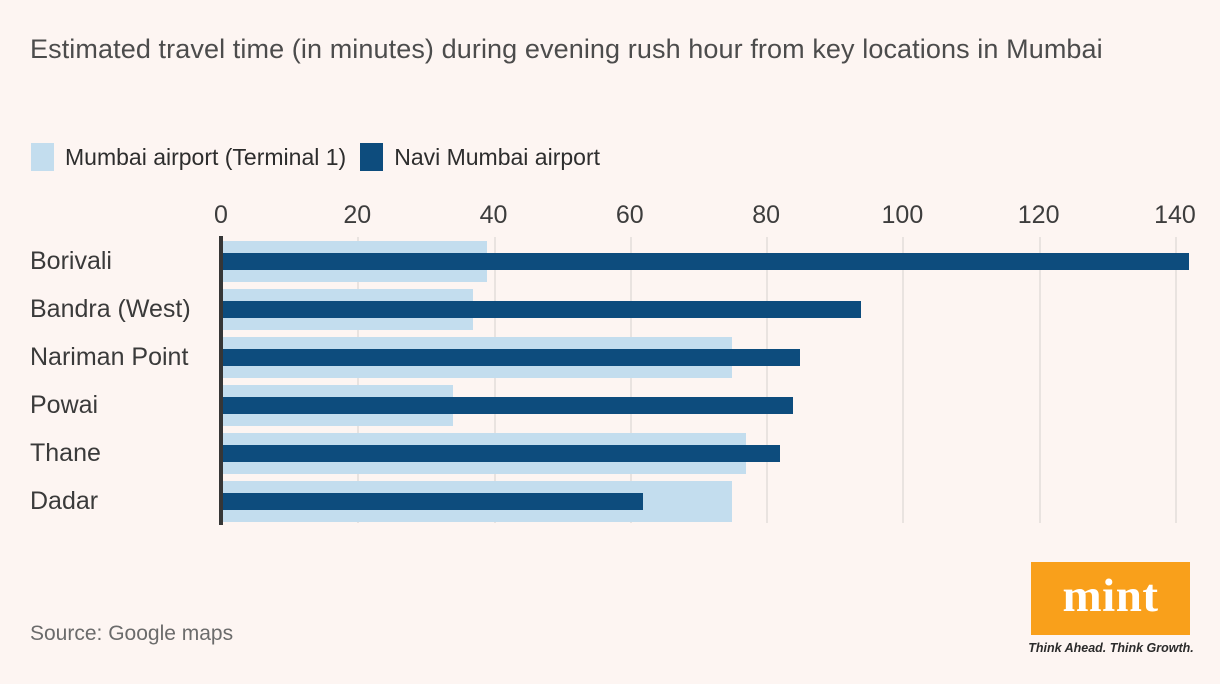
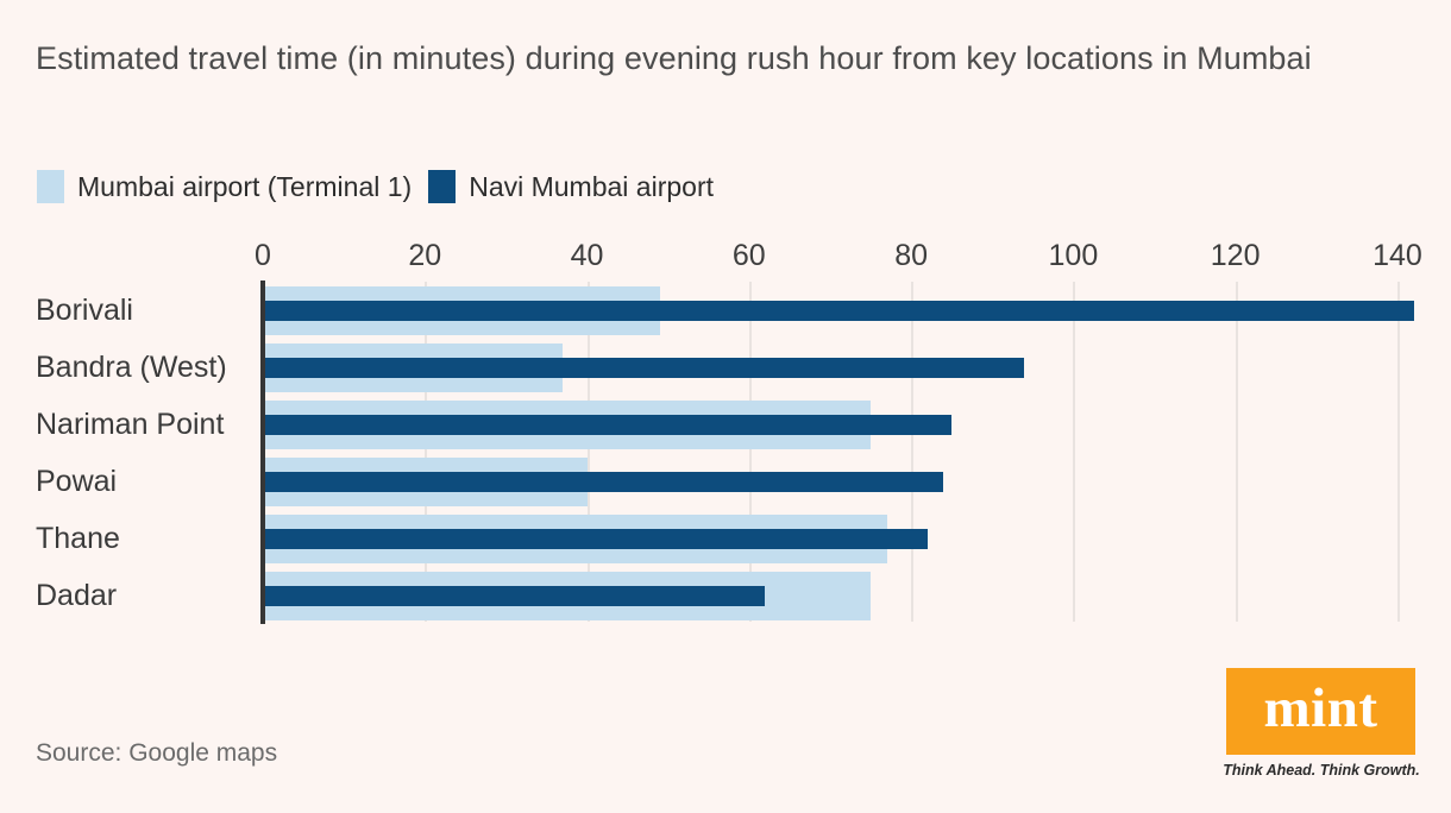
Mumbai airport (Terminal 1)/Borivali: 39 -> 49
Mumbai airport (Terminal 1)/Powai: 34 -> 40
